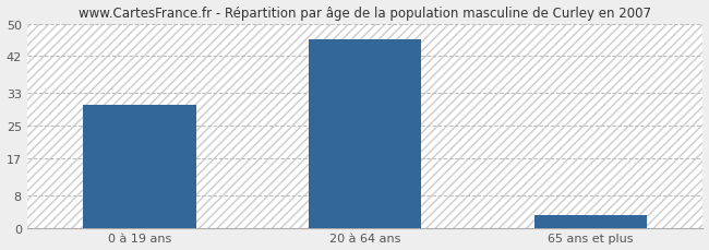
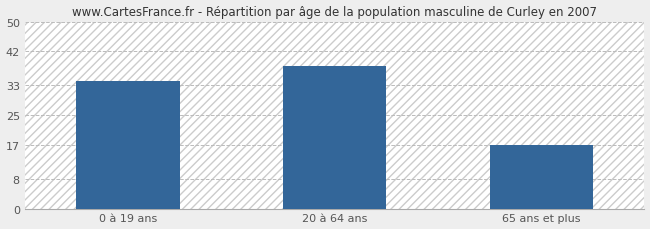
0 à 19 ans: 30 -> 34
20 à 64 ans: 46 -> 38
65 ans et plus: 3 -> 17
